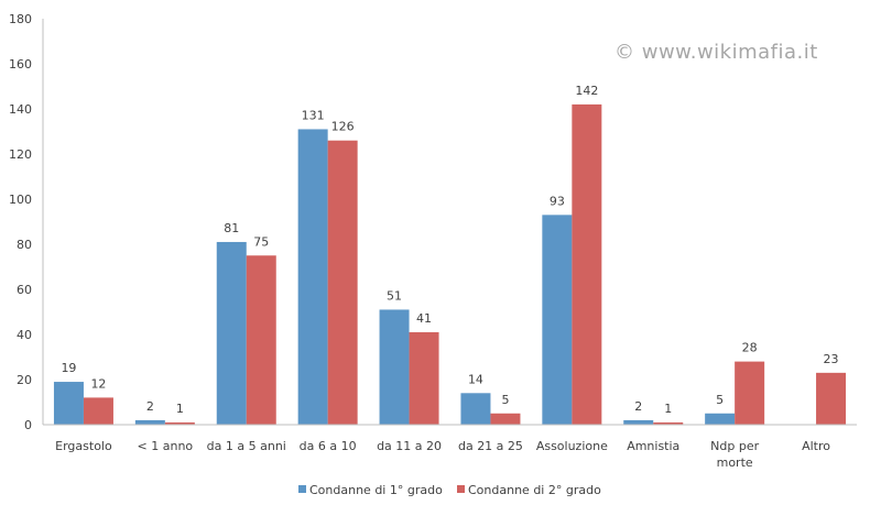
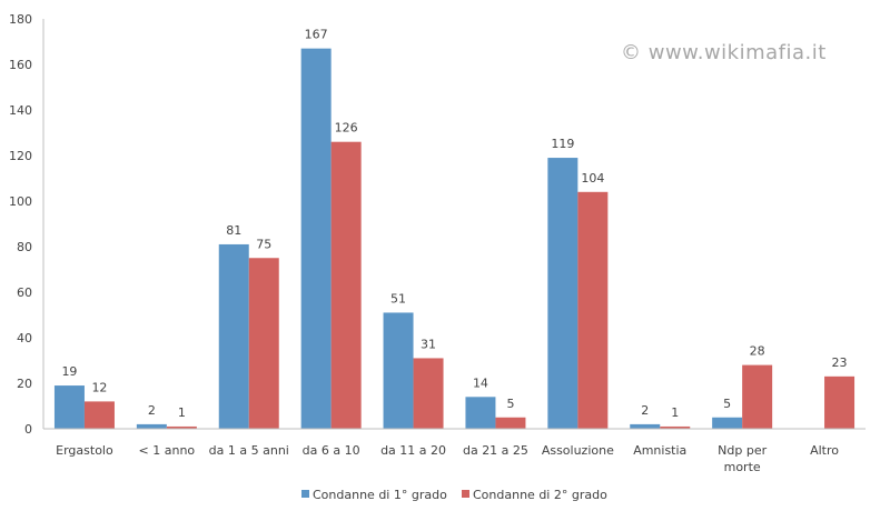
Condanne di 1° grado/da 6 a 10: 131 -> 167
Condanne di 2° grado/da 11 a 20: 41 -> 31
Condanne di 1° grado/Assoluzione: 93 -> 119
Condanne di 2° grado/Assoluzione: 142 -> 104
